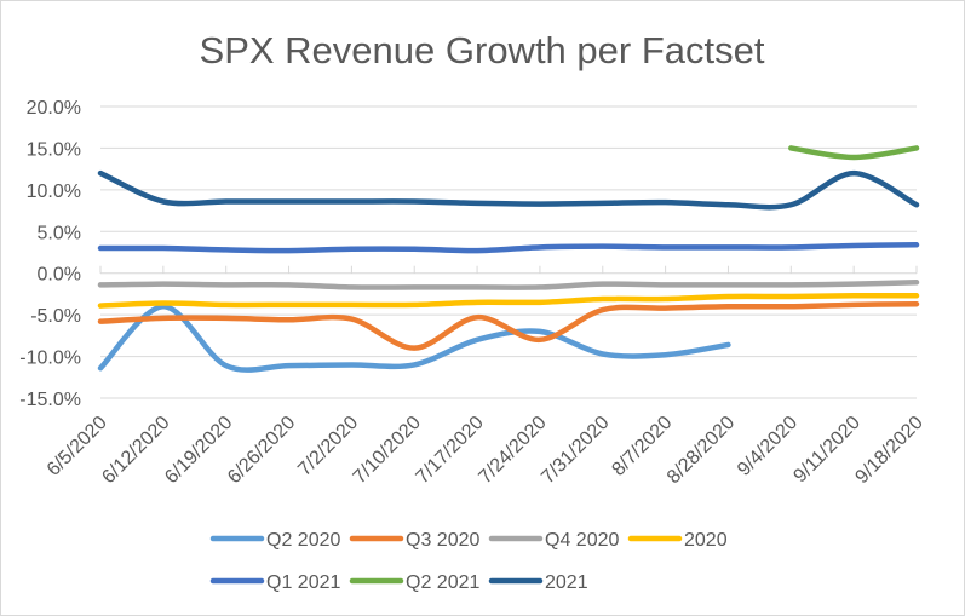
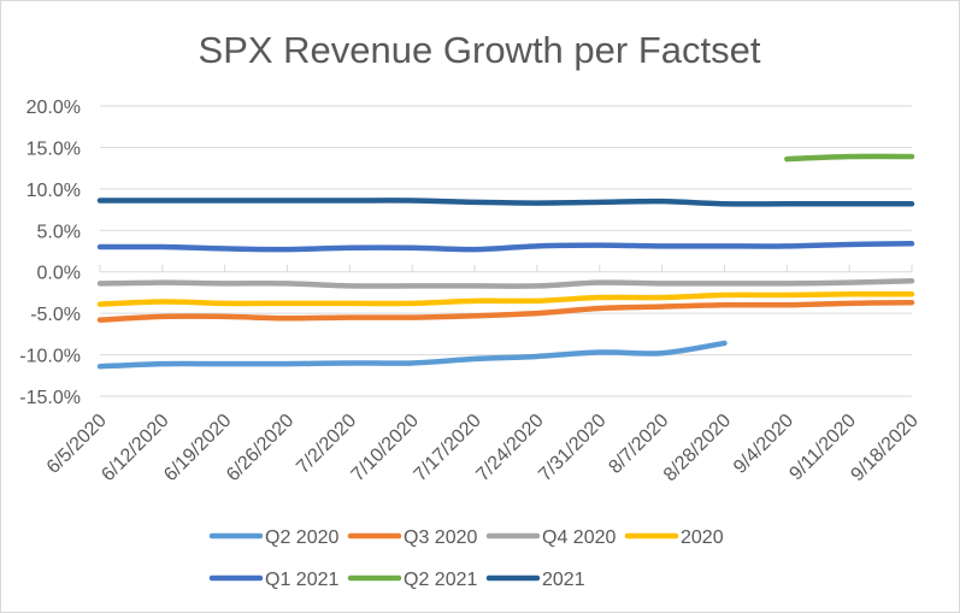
2021/6/5/2020: 12% -> 9%
Q2 2020/6/12/2020: -4% -> -11%
Q3 2020/7/10/2020: -9% -> -6%
Q2 2020/7/17/2020: -8% -> -10%
Q2 2020/7/24/2020: -7% -> -10%
Q3 2020/7/24/2020: -8% -> -5%
Q2 2021/9/4/2020: 15% -> 14%
2021/9/11/2020: 12% -> 8%
Q2 2021/9/18/2020: 15% -> 14%
